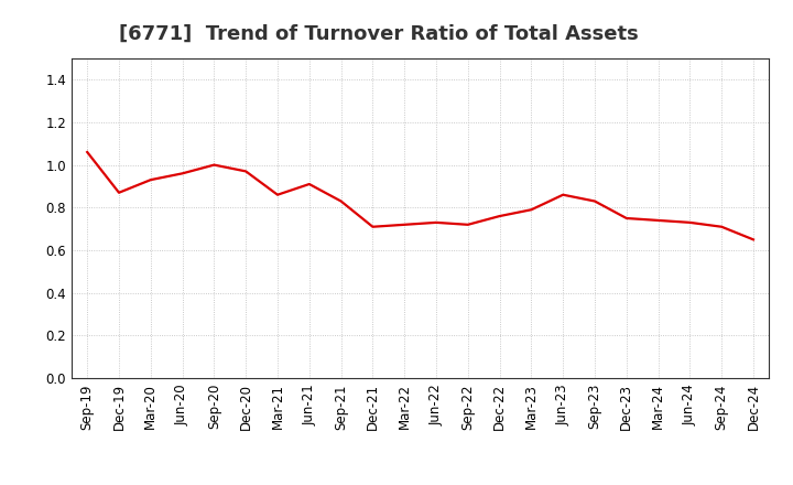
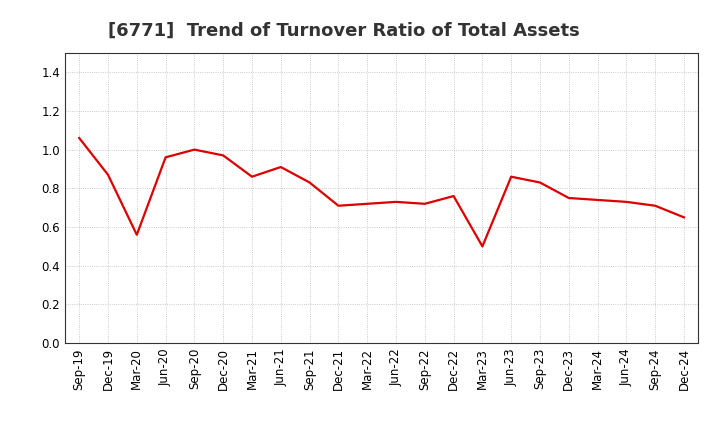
Mar-20: 0.93 -> 0.56
Mar-23: 0.79 -> 0.50
